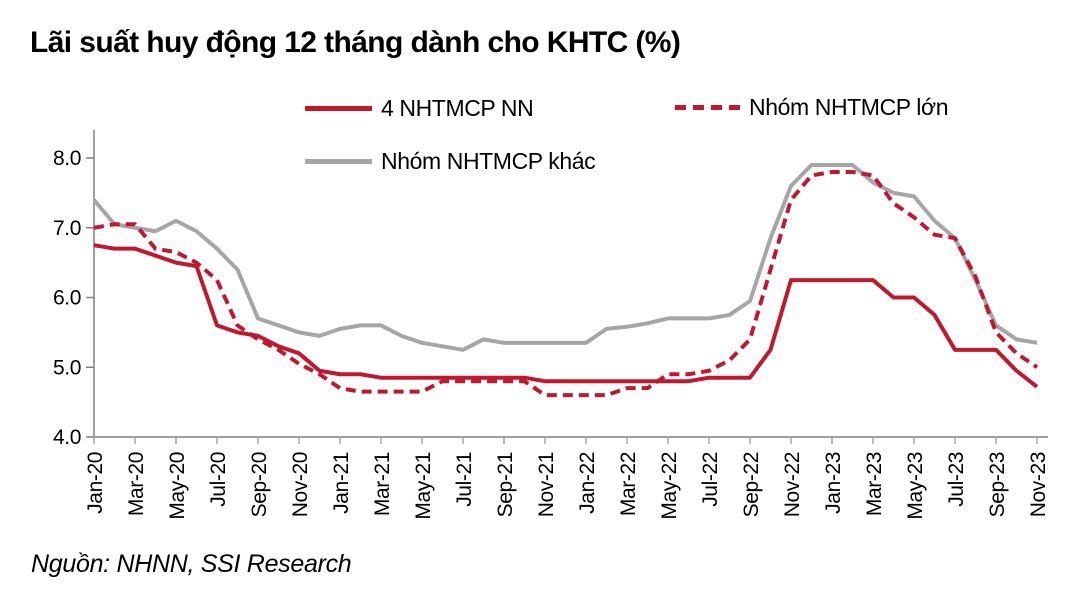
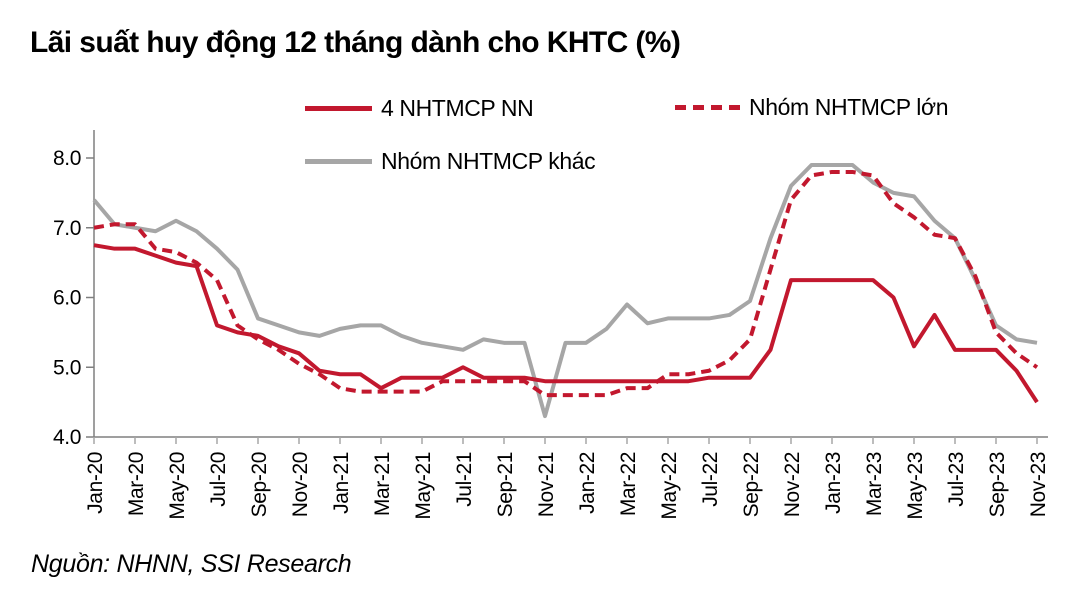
4 NHTMCP NN/Mar-21: 4.8 -> 4.7
4 NHTMCP NN/Jul-21: 4.8 -> 5.0
Nhóm NHTMCP khác/Nov-21: 5.3 -> 4.3
Nhóm NHTMCP khác/Mar-22: 5.6 -> 5.9
4 NHTMCP NN/May-23: 6.0 -> 5.3
4 NHTMCP NN/Nov-23: 4.7 -> 4.5
